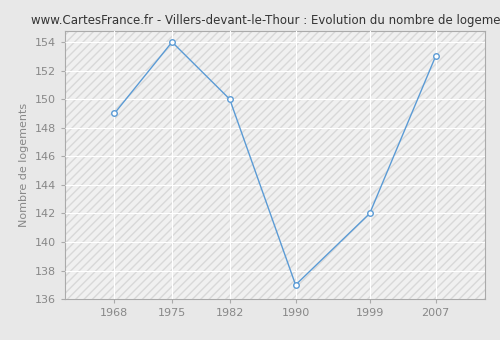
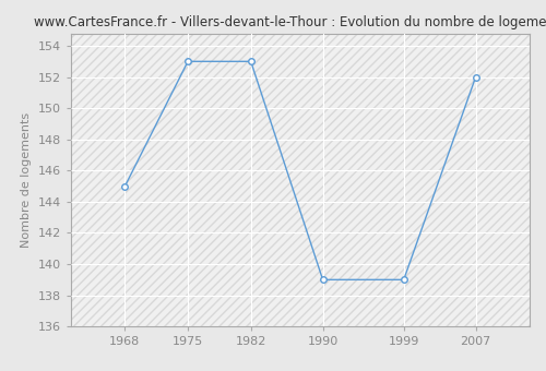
1968: 149 -> 145
1975: 154 -> 153
1982: 150 -> 153
1990: 137 -> 139
1999: 142 -> 139
2007: 153 -> 152
